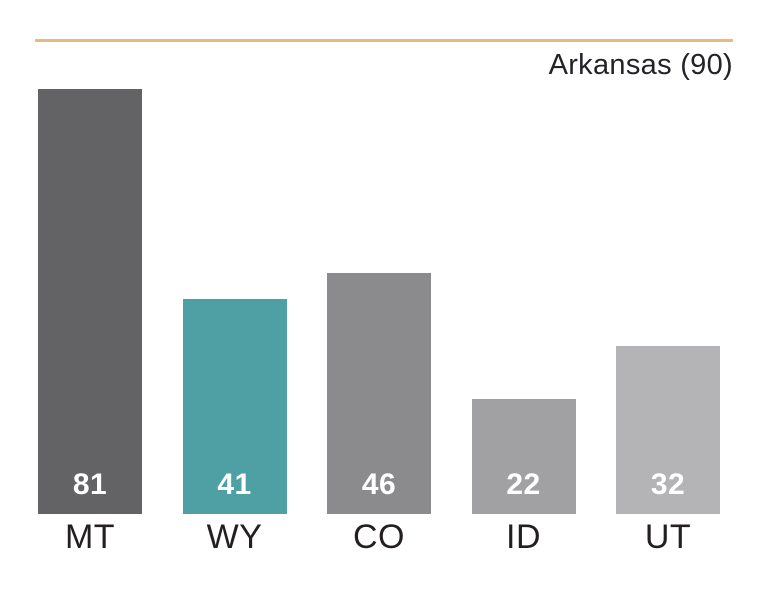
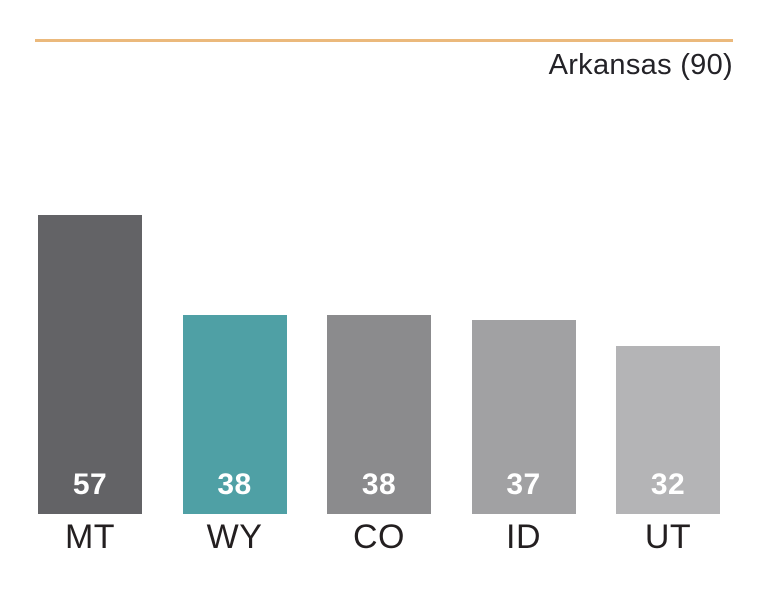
MT: 81 -> 57
WY: 41 -> 38
CO: 46 -> 38
ID: 22 -> 37
